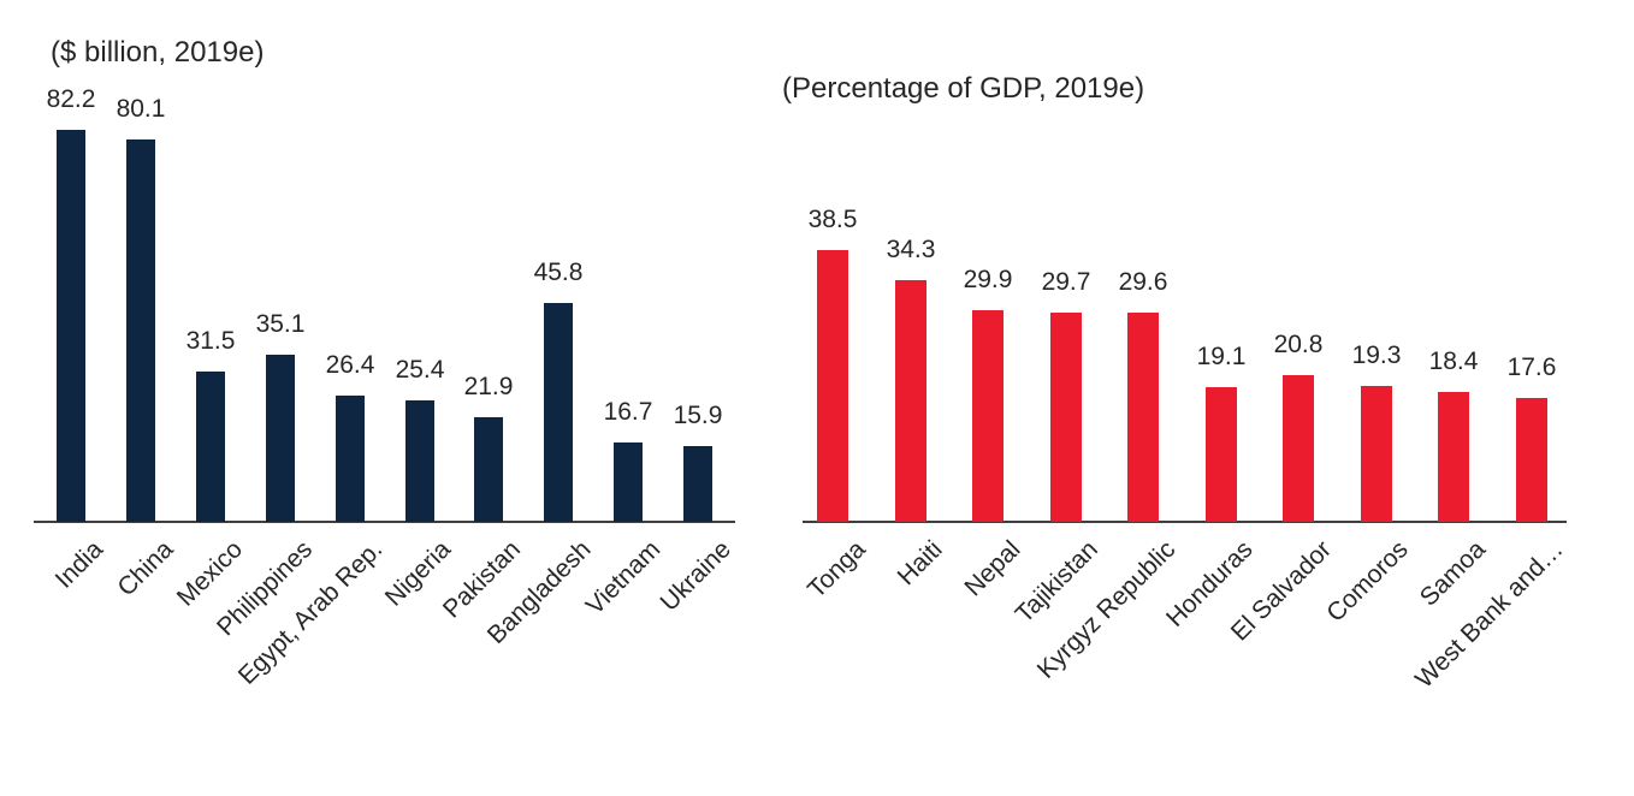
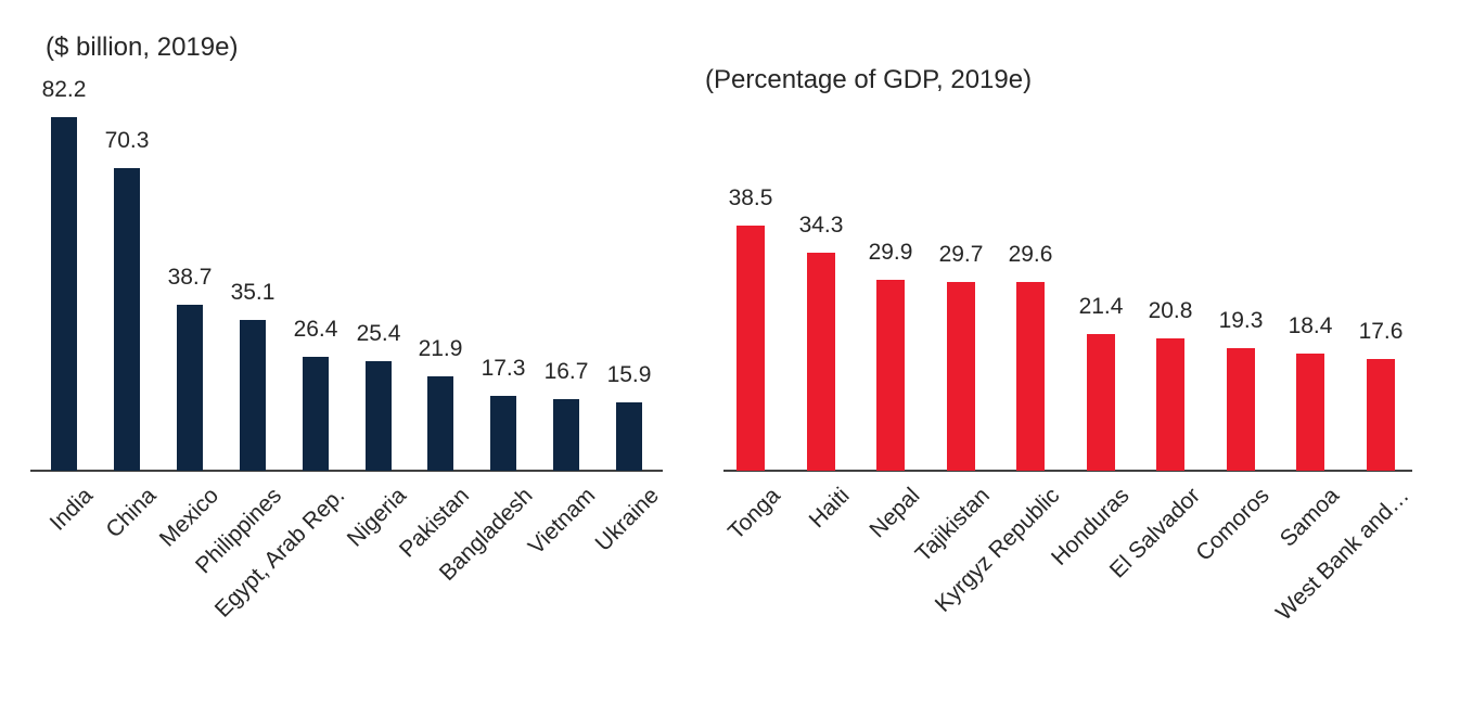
($ billion, 2019e)/China: 80.1 -> 70.3
($ billion, 2019e)/Mexico: 31.5 -> 38.7
($ billion, 2019e)/Bangladesh: 45.8 -> 17.3
(Percentage of GDP, 2019e)/Honduras: 19.1 -> 21.4
